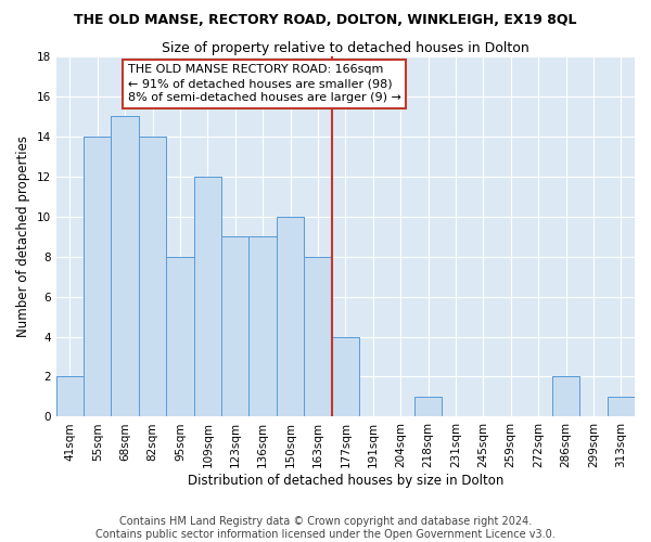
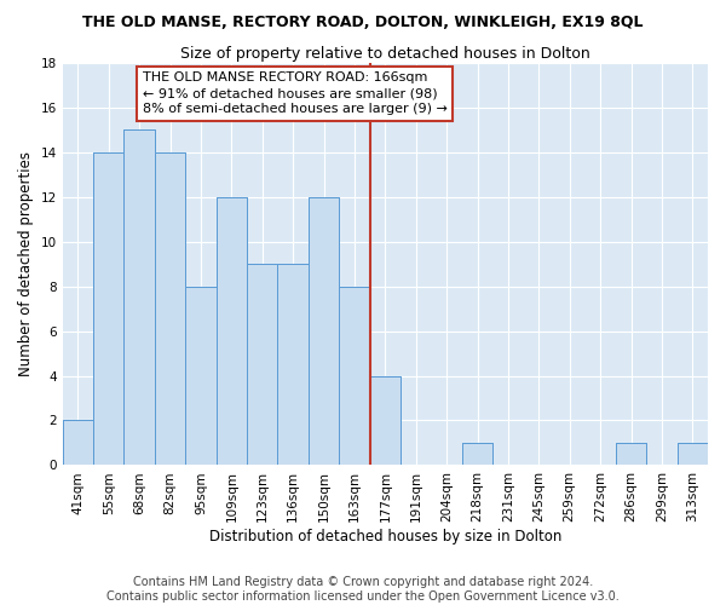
150sqm: 10 -> 12
286sqm: 2 -> 1
